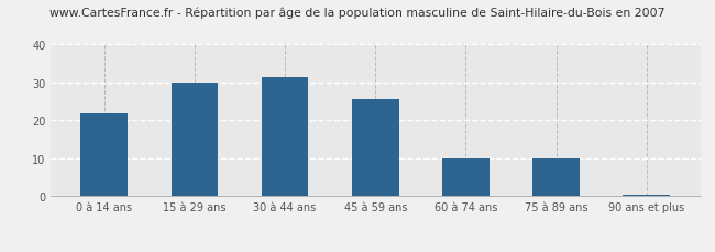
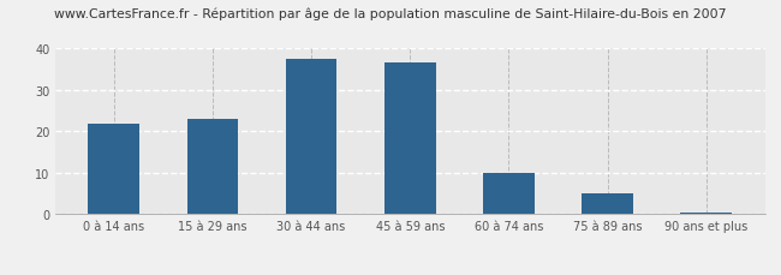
15 à 29 ans: 30.0 -> 23.0
30 à 44 ans: 31.5 -> 37.5
45 à 59 ans: 25.5 -> 36.5
75 à 89 ans: 10.0 -> 5.0
